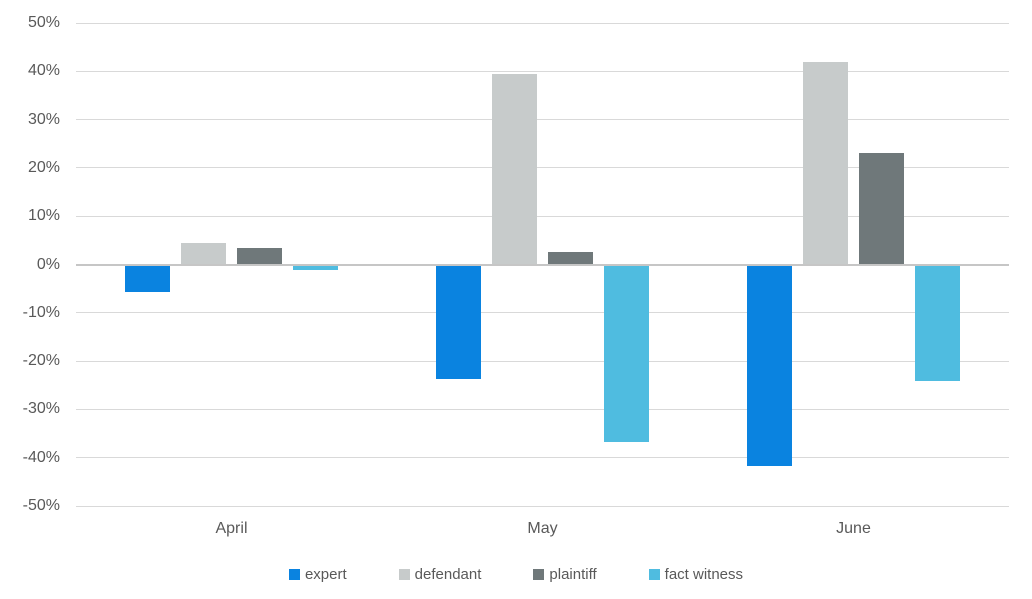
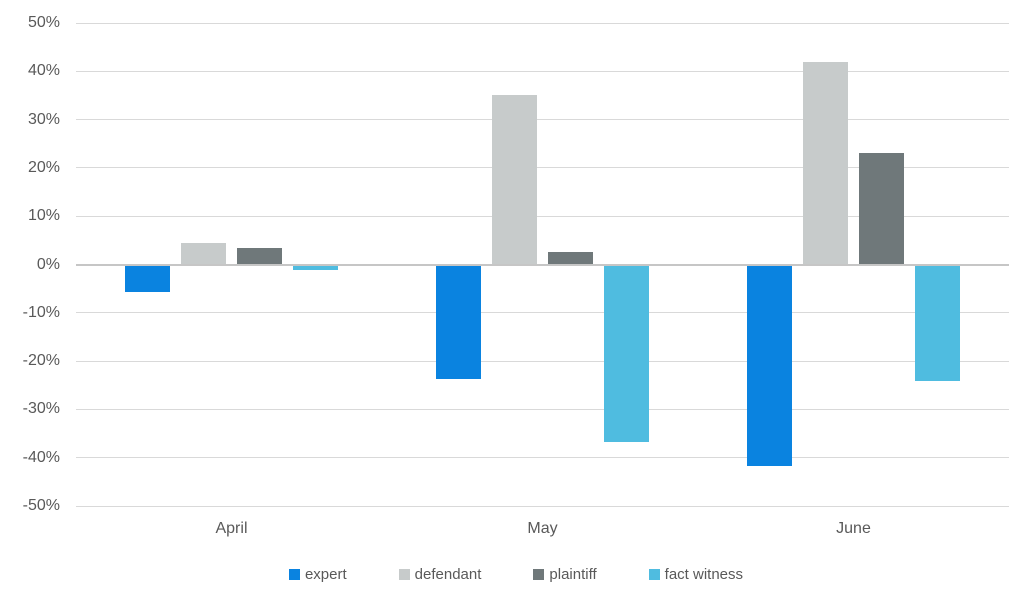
defendant/May: 40% -> 35%
